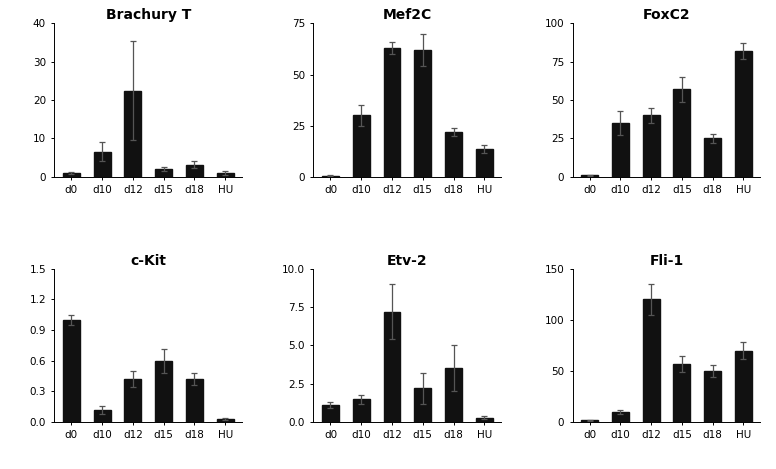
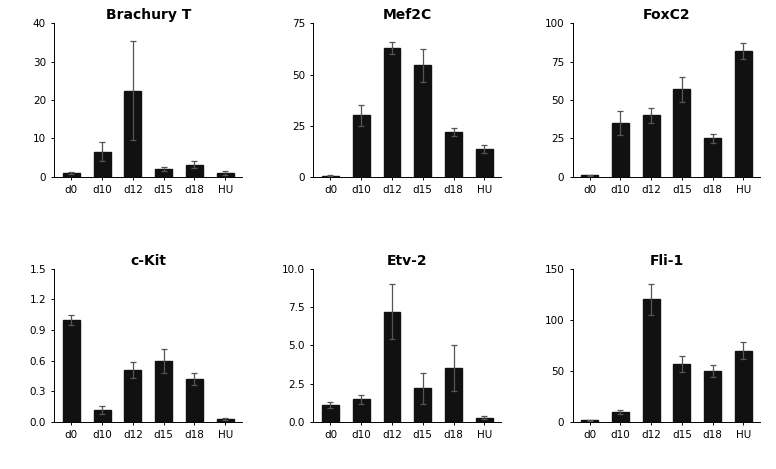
Mef2C/d15: 62.0 -> 54.5
c-Kit/d12: 0.42 -> 0.51
